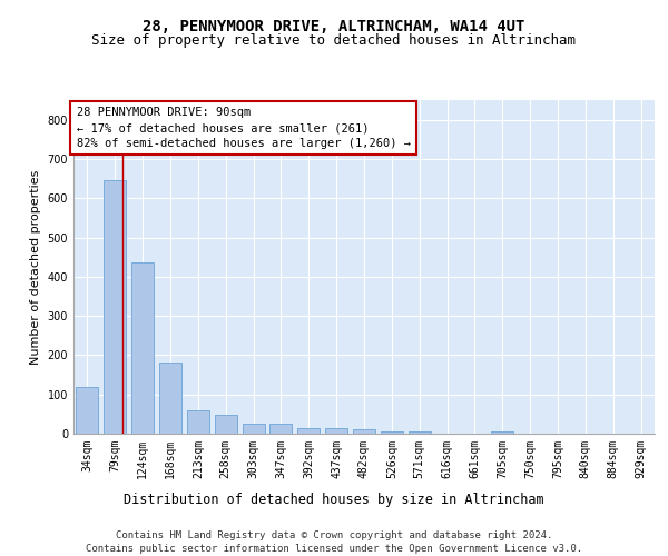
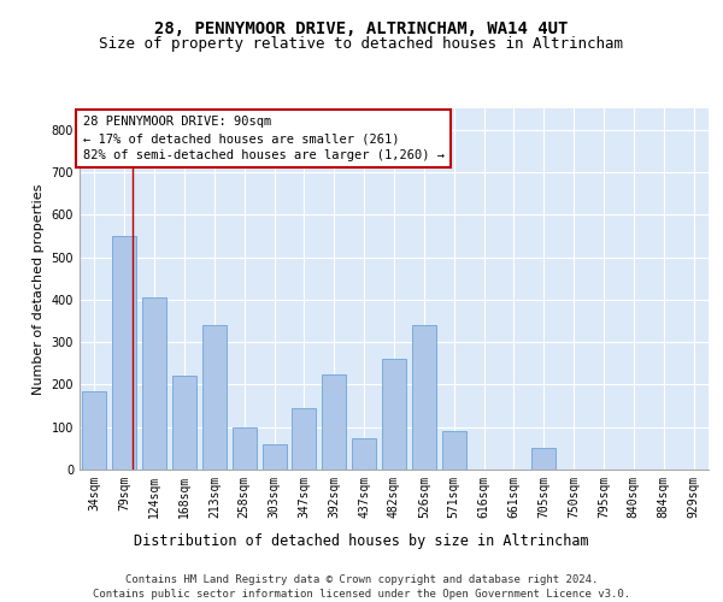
34sqm: 120 -> 185
79sqm: 645 -> 550
124sqm: 437 -> 405
168sqm: 182 -> 220
213sqm: 60 -> 340
258sqm: 47 -> 100
303sqm: 25 -> 60
347sqm: 25 -> 145
392sqm: 13 -> 225
437sqm: 15 -> 75
482sqm: 10 -> 260
526sqm: 5 -> 340
571sqm: 5 -> 90
705sqm: 5 -> 50
